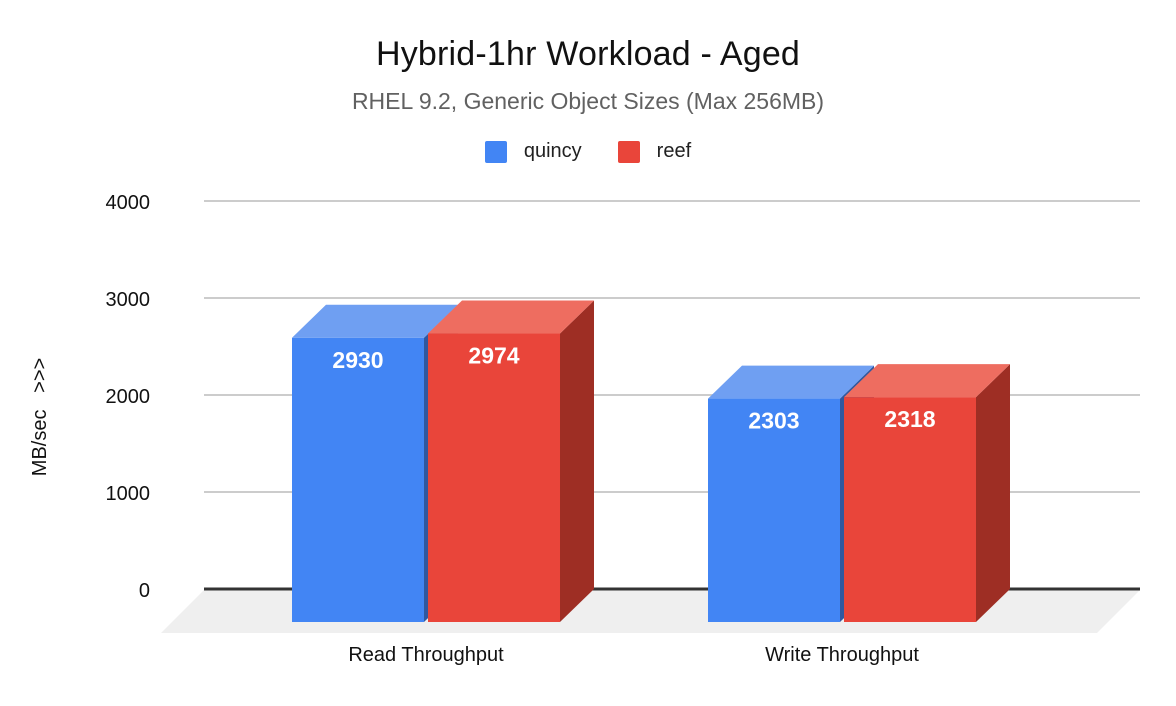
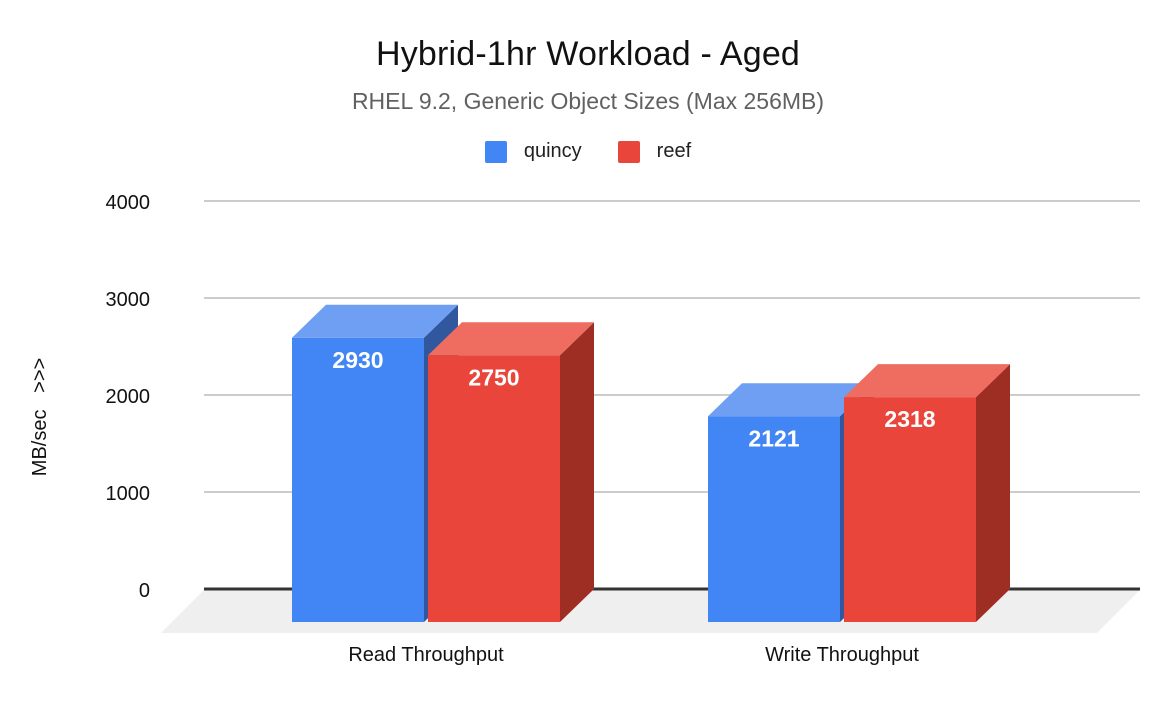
reef/Read Throughput: 2974 -> 2750
quincy/Write Throughput: 2303 -> 2121
